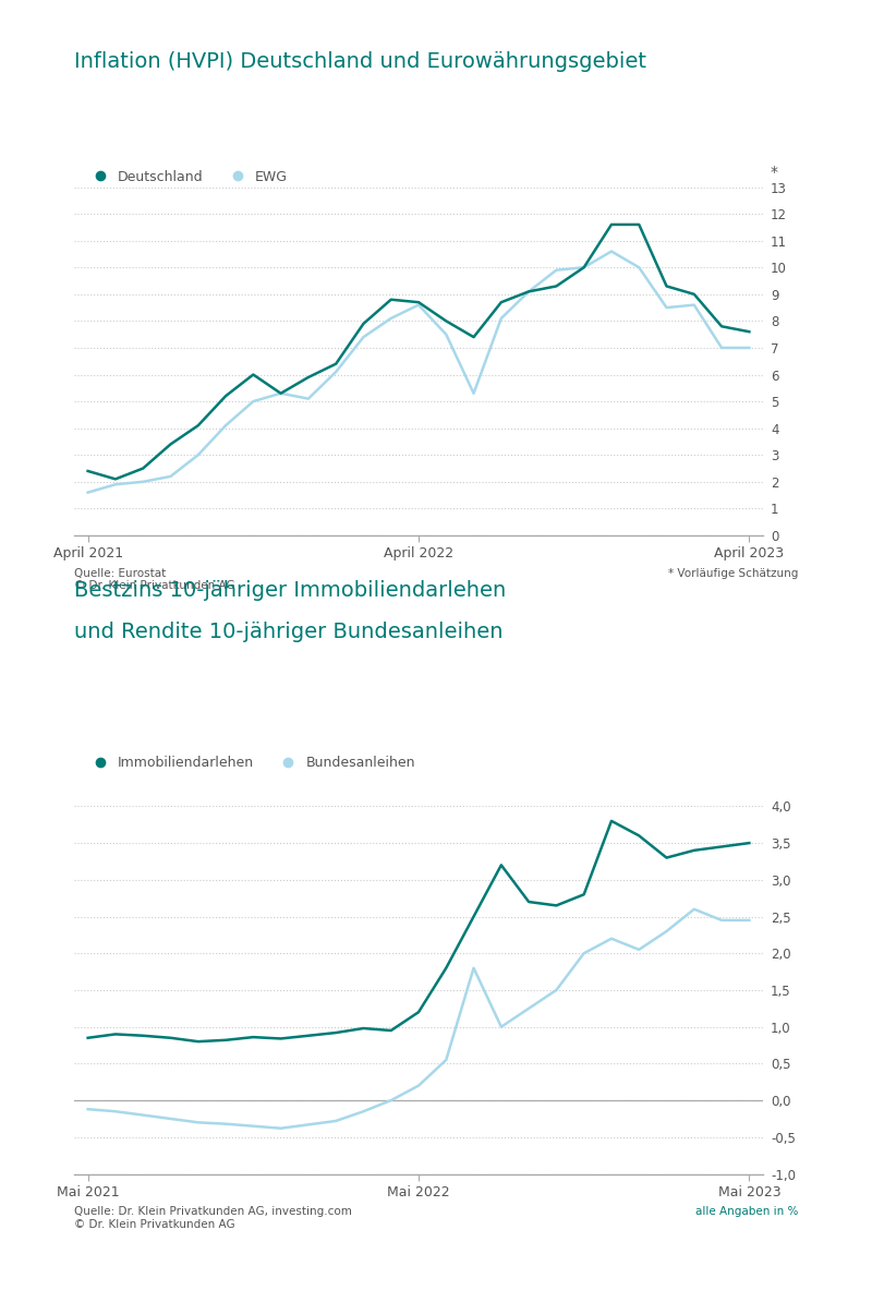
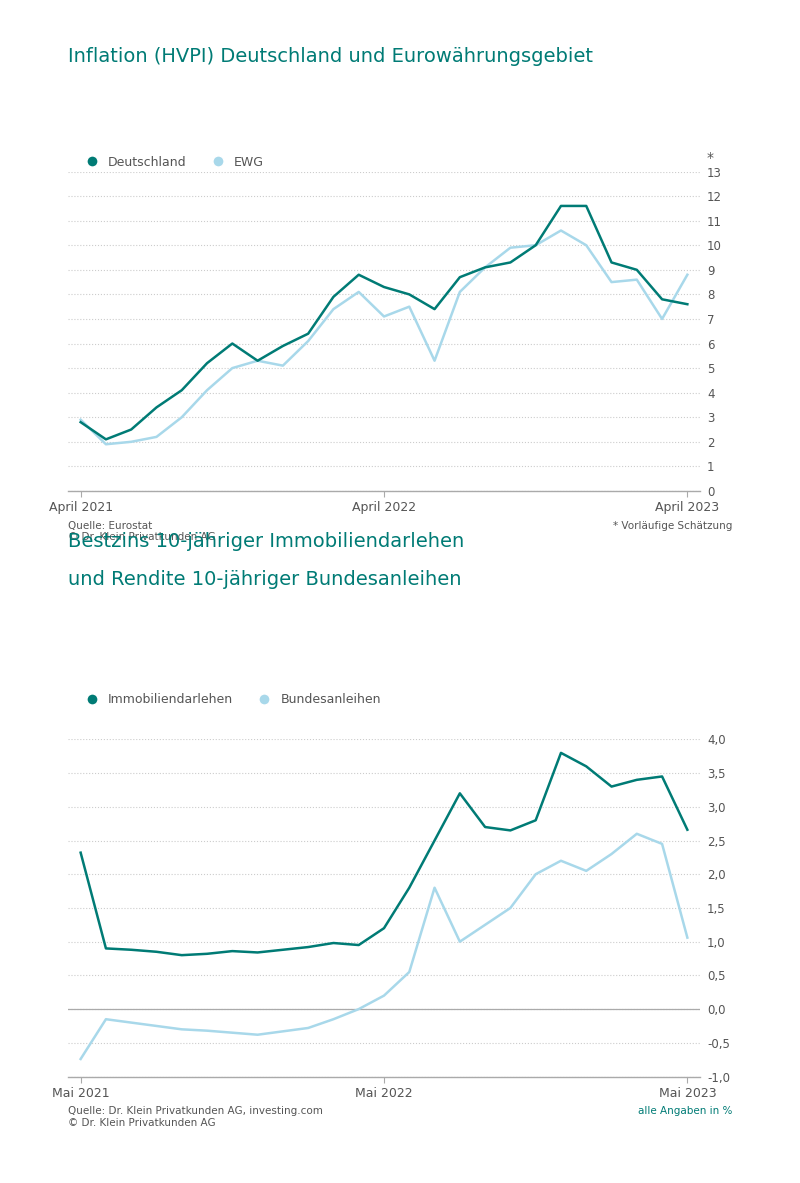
Deutschland/April 2021: 2.4 -> 2.8
EWG/April 2021: 1.6 -> 2.9
Deutschland/April 2022: 8.7 -> 8.3
EWG/April 2022: 8.6 -> 7.1
EWG/April 2023: 7.0 -> 8.8
Immobiliendarlehen/Mai 2021: 0,85 -> 2,32
Bundesanleihen/Mai 2021: -0,12 -> -0,74
Immobiliendarlehen/Mai 2023: 3,50 -> 2,66
Bundesanleihen/Mai 2023: 2,45 -> 1,06
